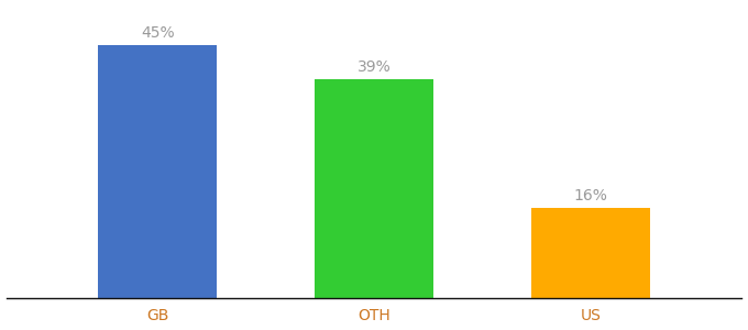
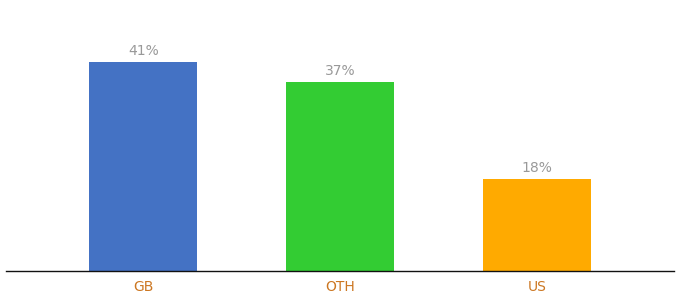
GB: 45% -> 41%
OTH: 39% -> 37%
US: 16% -> 18%
